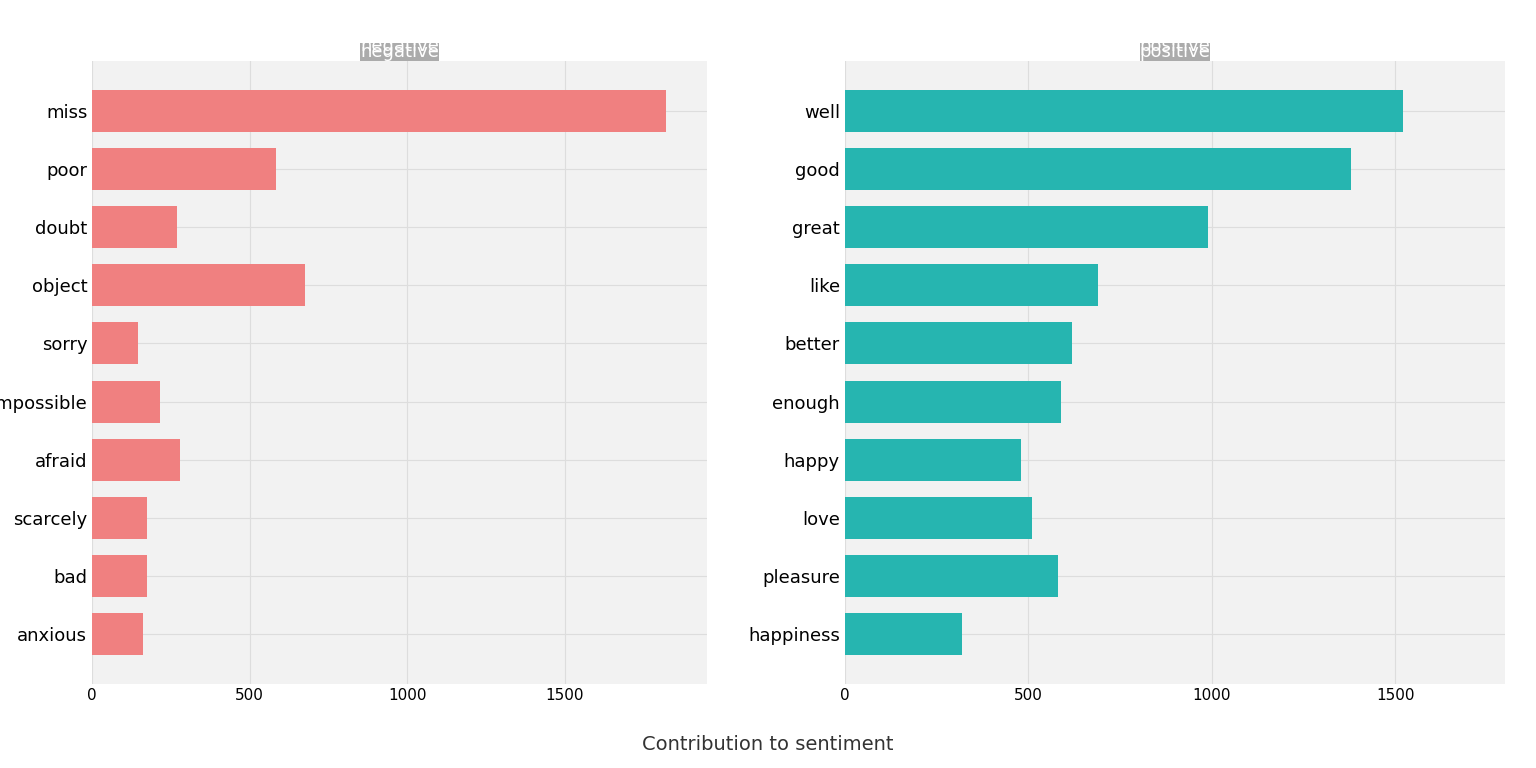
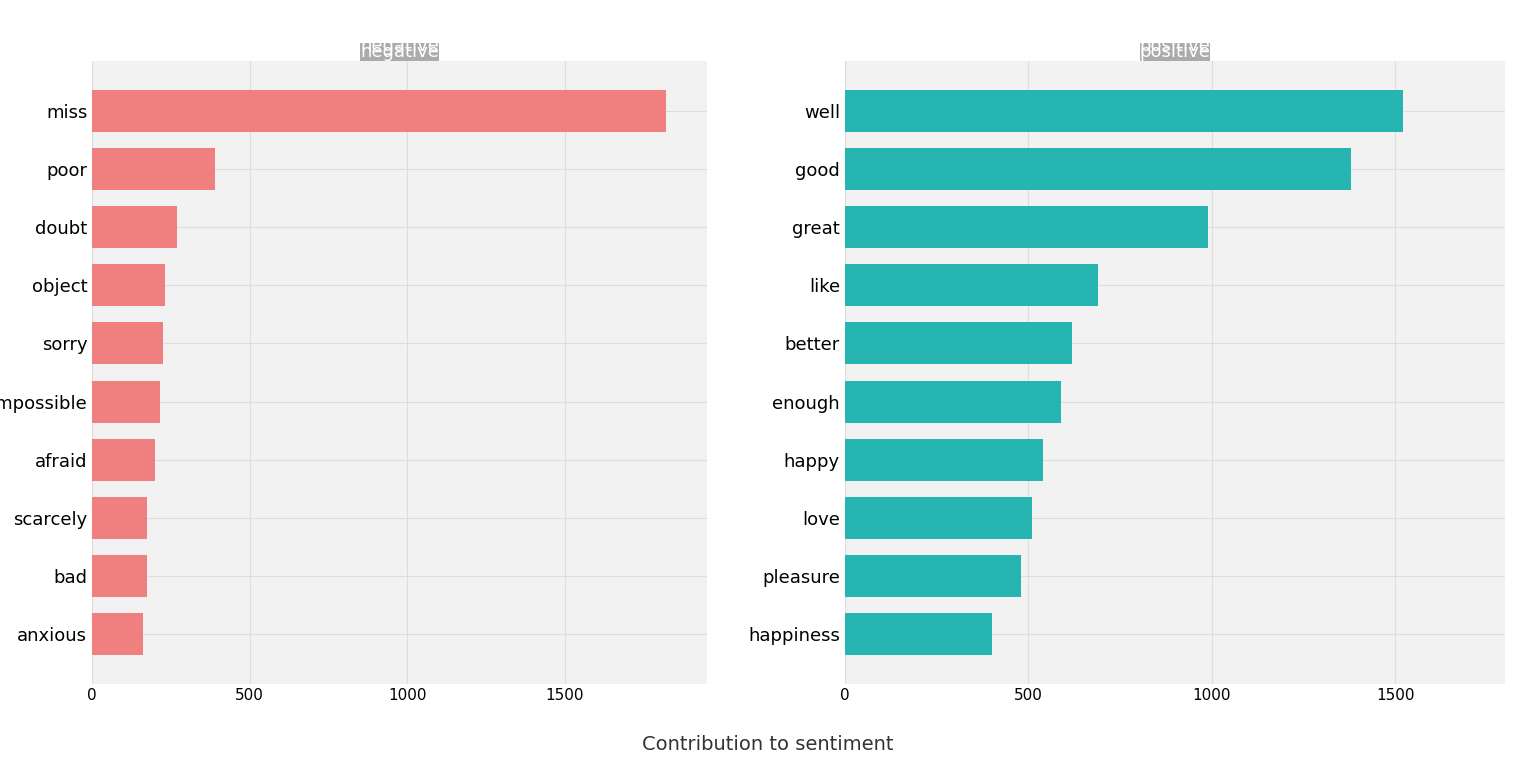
poor: 585 -> 390
object: 675 -> 230
sorry: 145 -> 225
afraid: 280 -> 200
happy: 480 -> 540
pleasure: 580 -> 480
happiness: 320 -> 400
